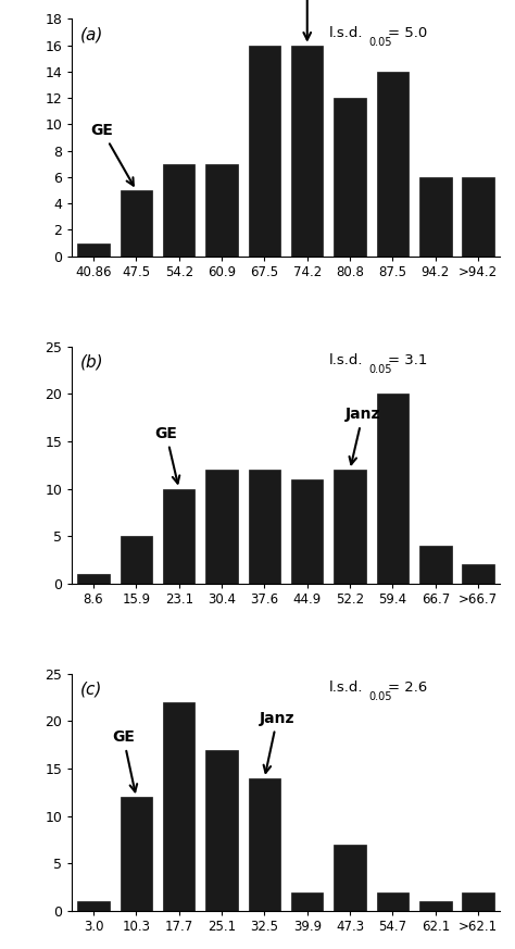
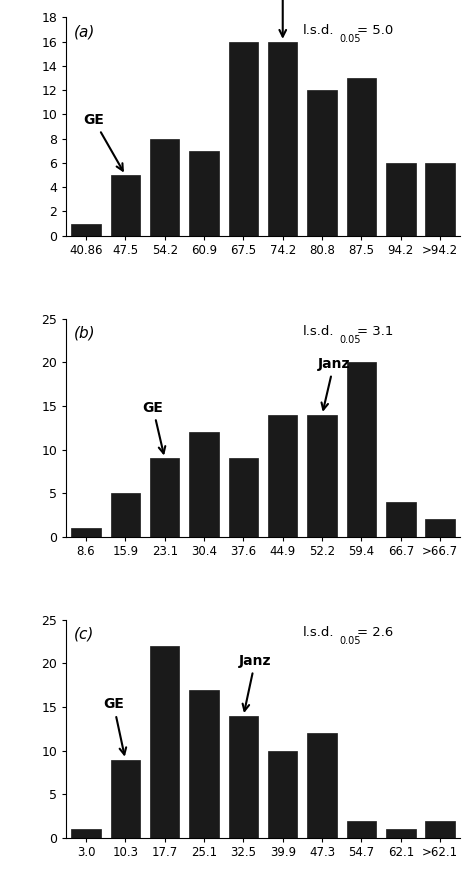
54.2: 7 -> 8
87.5: 14 -> 13
23.1: 10 -> 9
37.6: 12 -> 9
44.9: 11 -> 14
52.2: 12 -> 14
10.3: 12 -> 9
39.9: 2 -> 10
47.3: 7 -> 12
